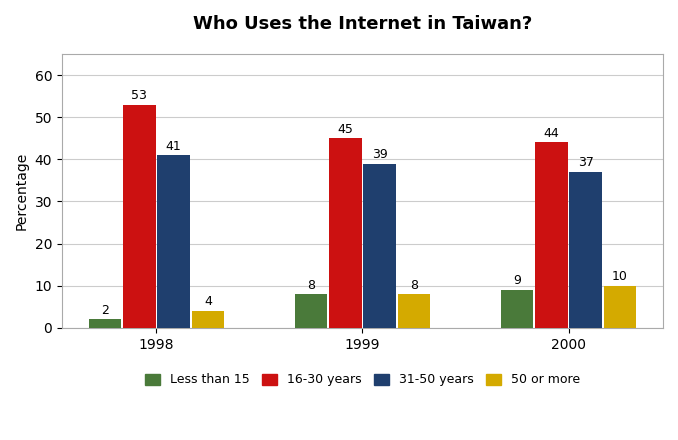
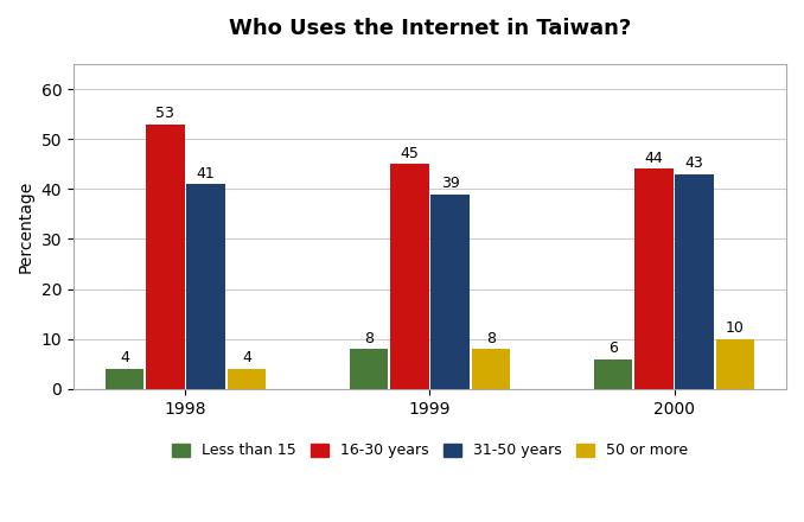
Less than 15/1998: 2 -> 4
Less than 15/2000: 9 -> 6
31-50 years/2000: 37 -> 43
